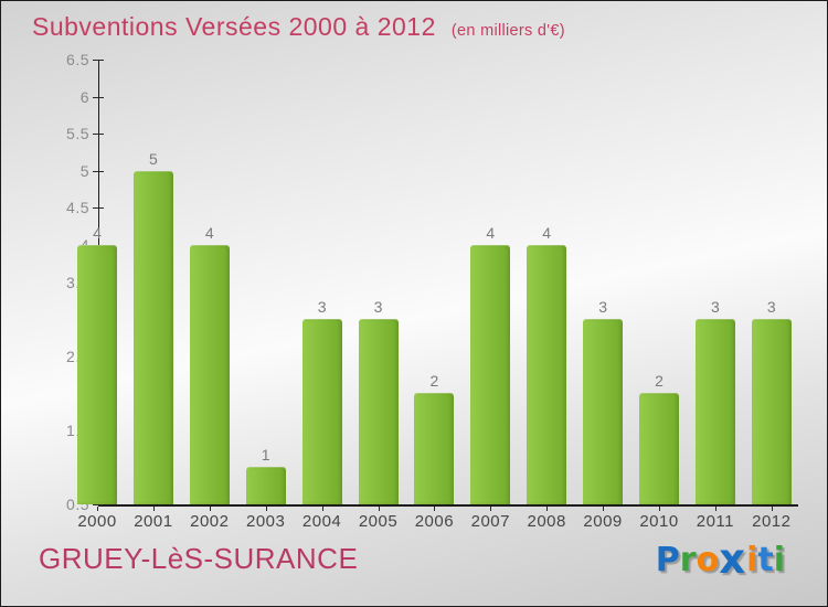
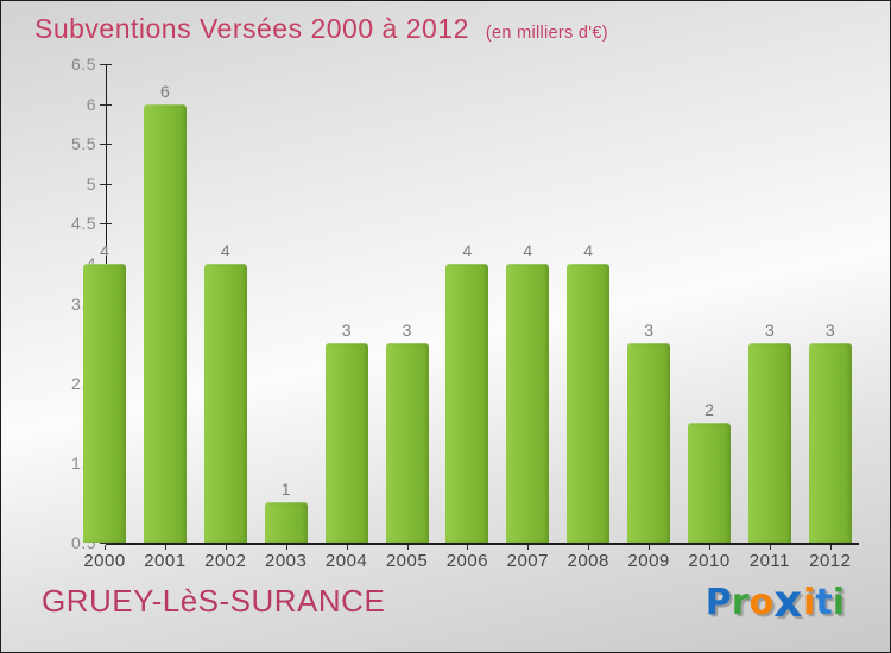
2001: 5 -> 6
2006: 2 -> 4
